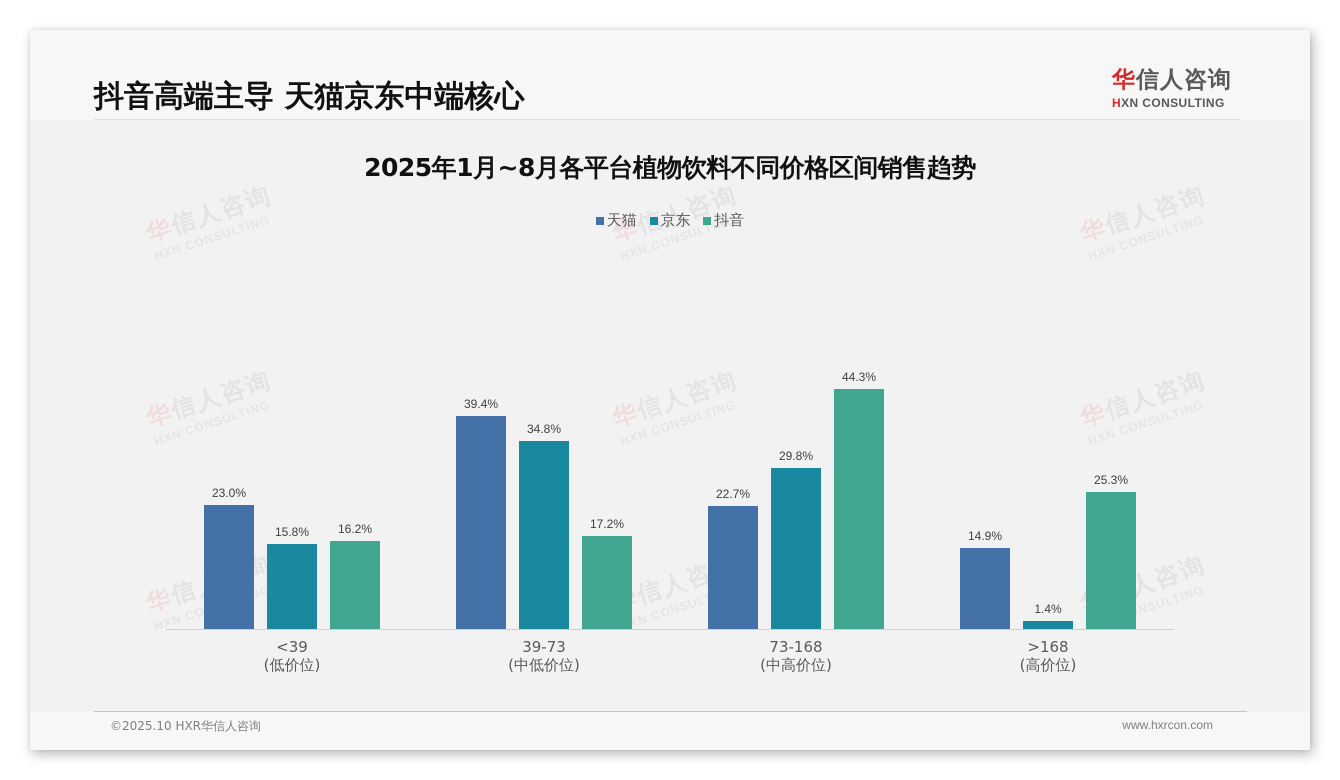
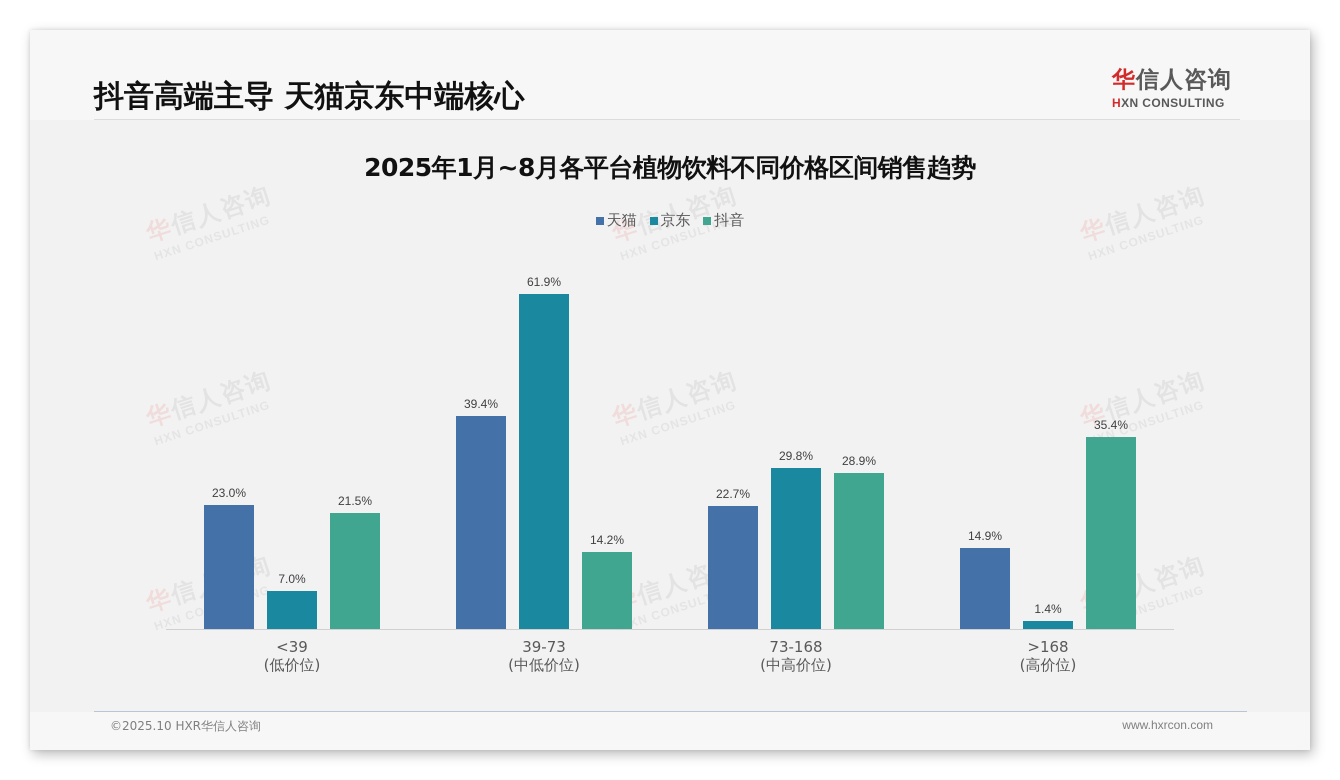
京东/<39: 15.8% -> 7.0%
抖音/<39: 16.2% -> 21.5%
京东/39-73: 34.8% -> 61.9%
抖音/39-73: 17.2% -> 14.2%
抖音/73-168: 44.3% -> 28.9%
抖音/>168: 25.3% -> 35.4%
